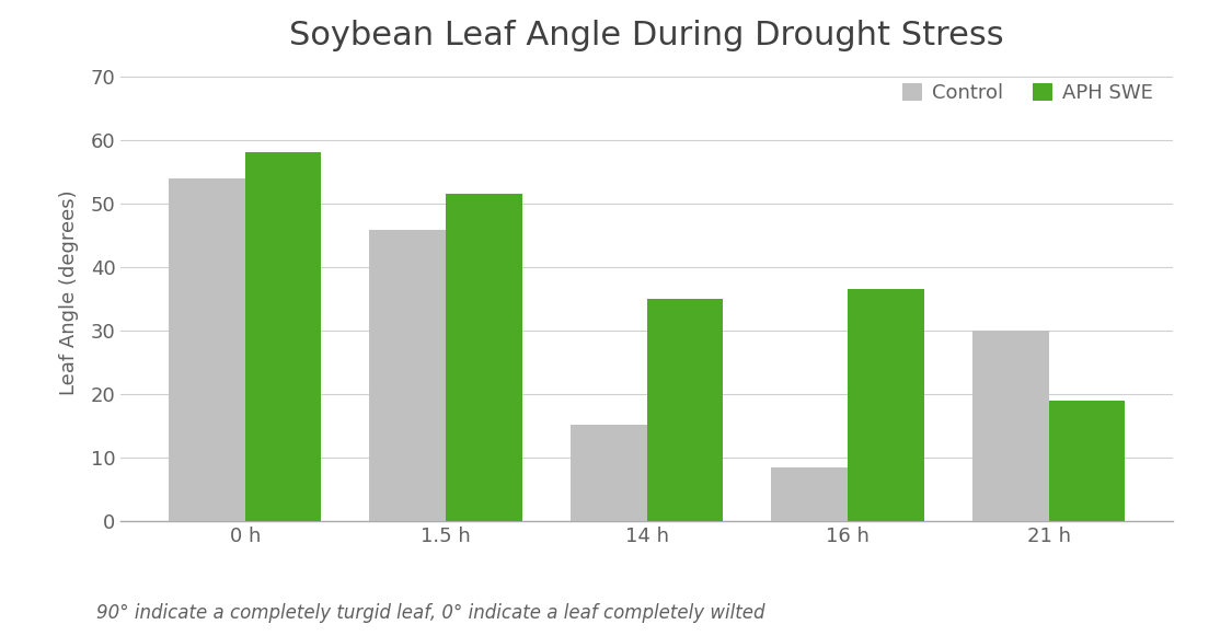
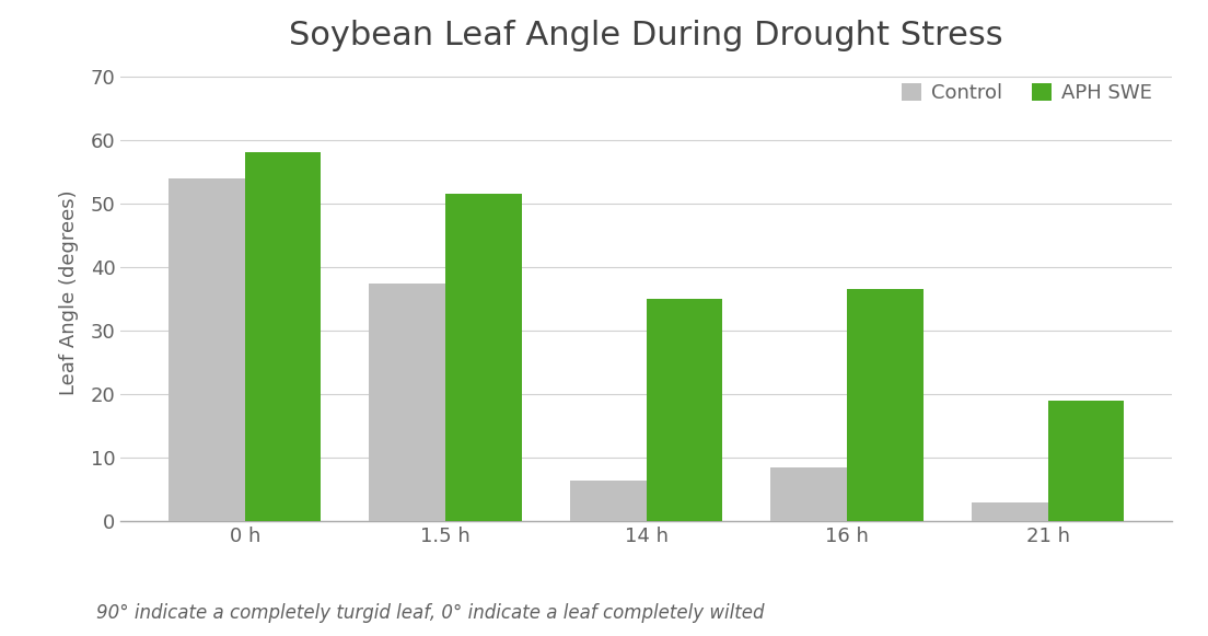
Control/1.5 h: 45.8 -> 37.5
Control/14 h: 15.2 -> 6.5
Control/21 h: 30.0 -> 3.0
